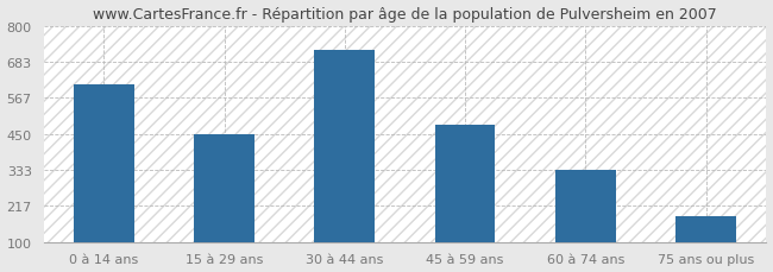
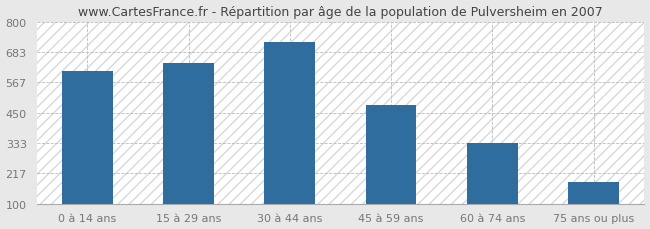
15 à 29 ans: 450 -> 640
